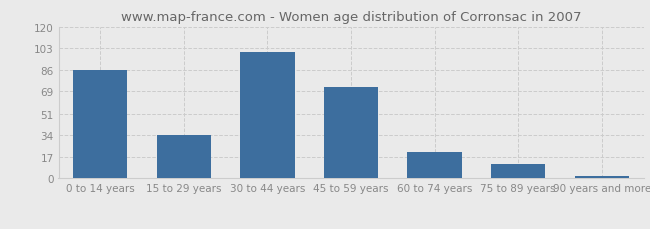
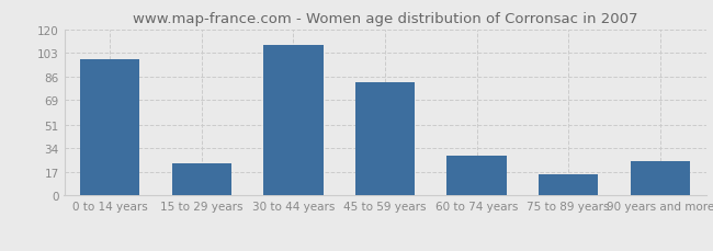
0 to 14 years: 86 -> 98
15 to 29 years: 34 -> 23
30 to 44 years: 100 -> 109
45 to 59 years: 72 -> 82
60 to 74 years: 21 -> 29
75 to 89 years: 11 -> 15
90 years and more: 2 -> 25
